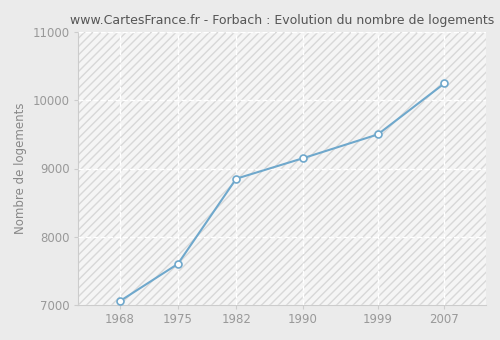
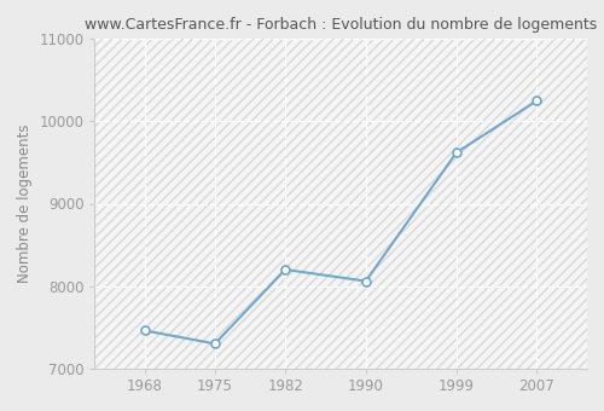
1968: 7050 -> 7460
1975: 7600 -> 7300
1982: 8850 -> 8200
1990: 9150 -> 8060
1999: 9500 -> 9620
